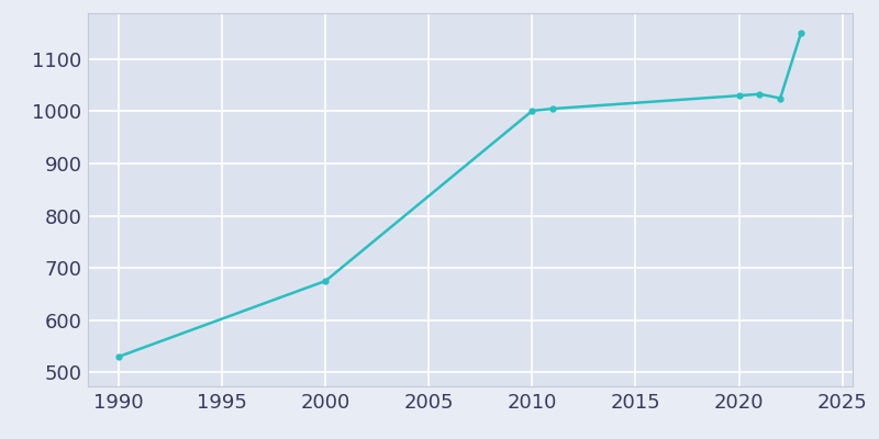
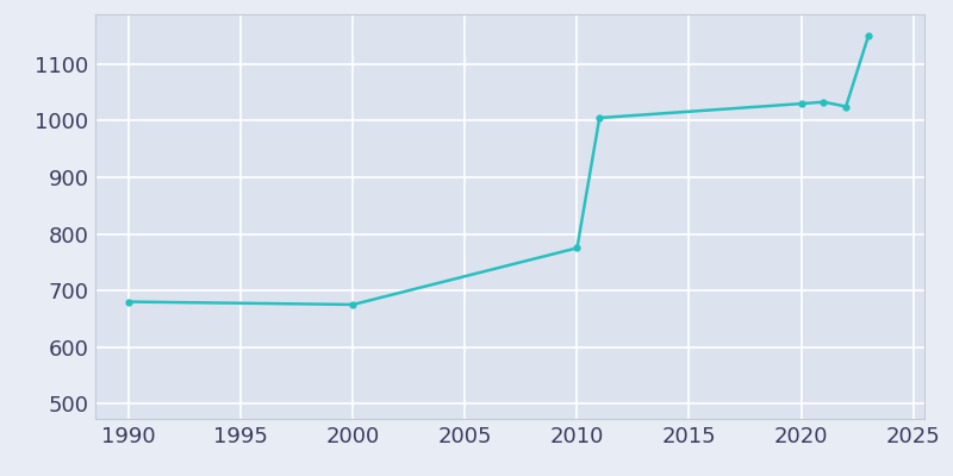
1990: 530 -> 680
2010: 1001 -> 775
